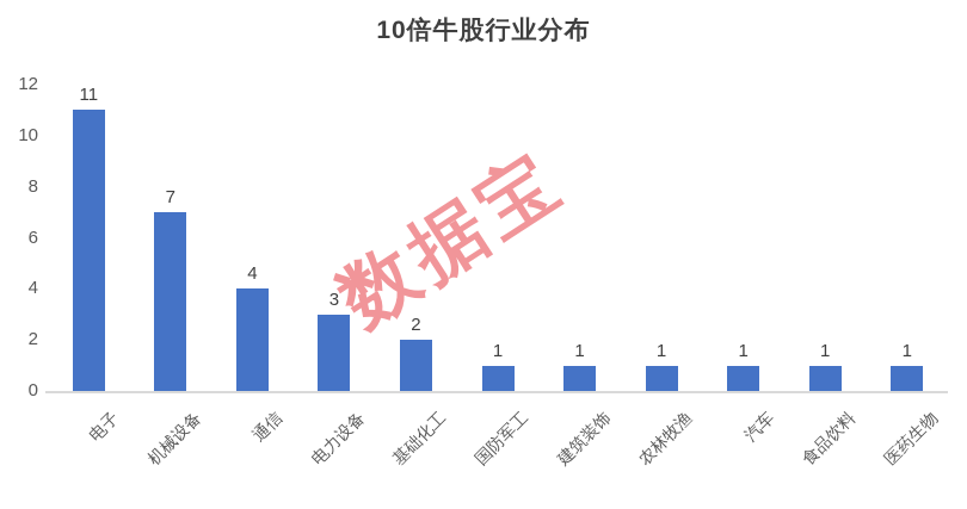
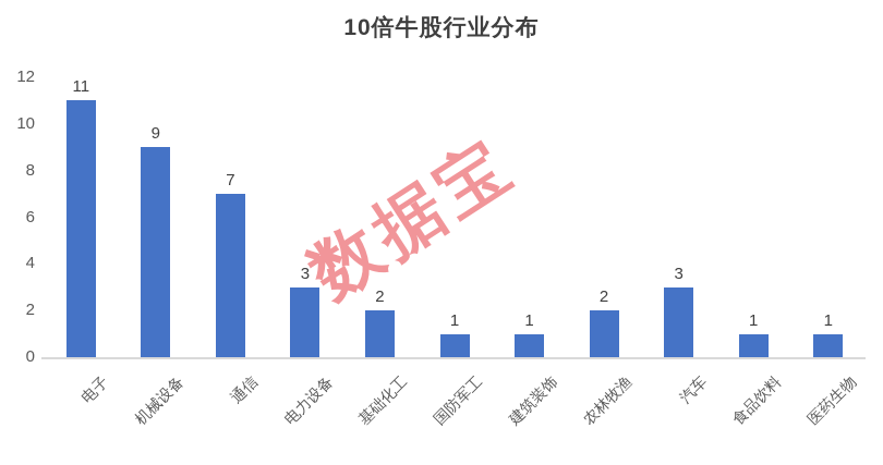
机械设备: 7 -> 9
通信: 4 -> 7
农林牧渔: 1 -> 2
汽车: 1 -> 3
